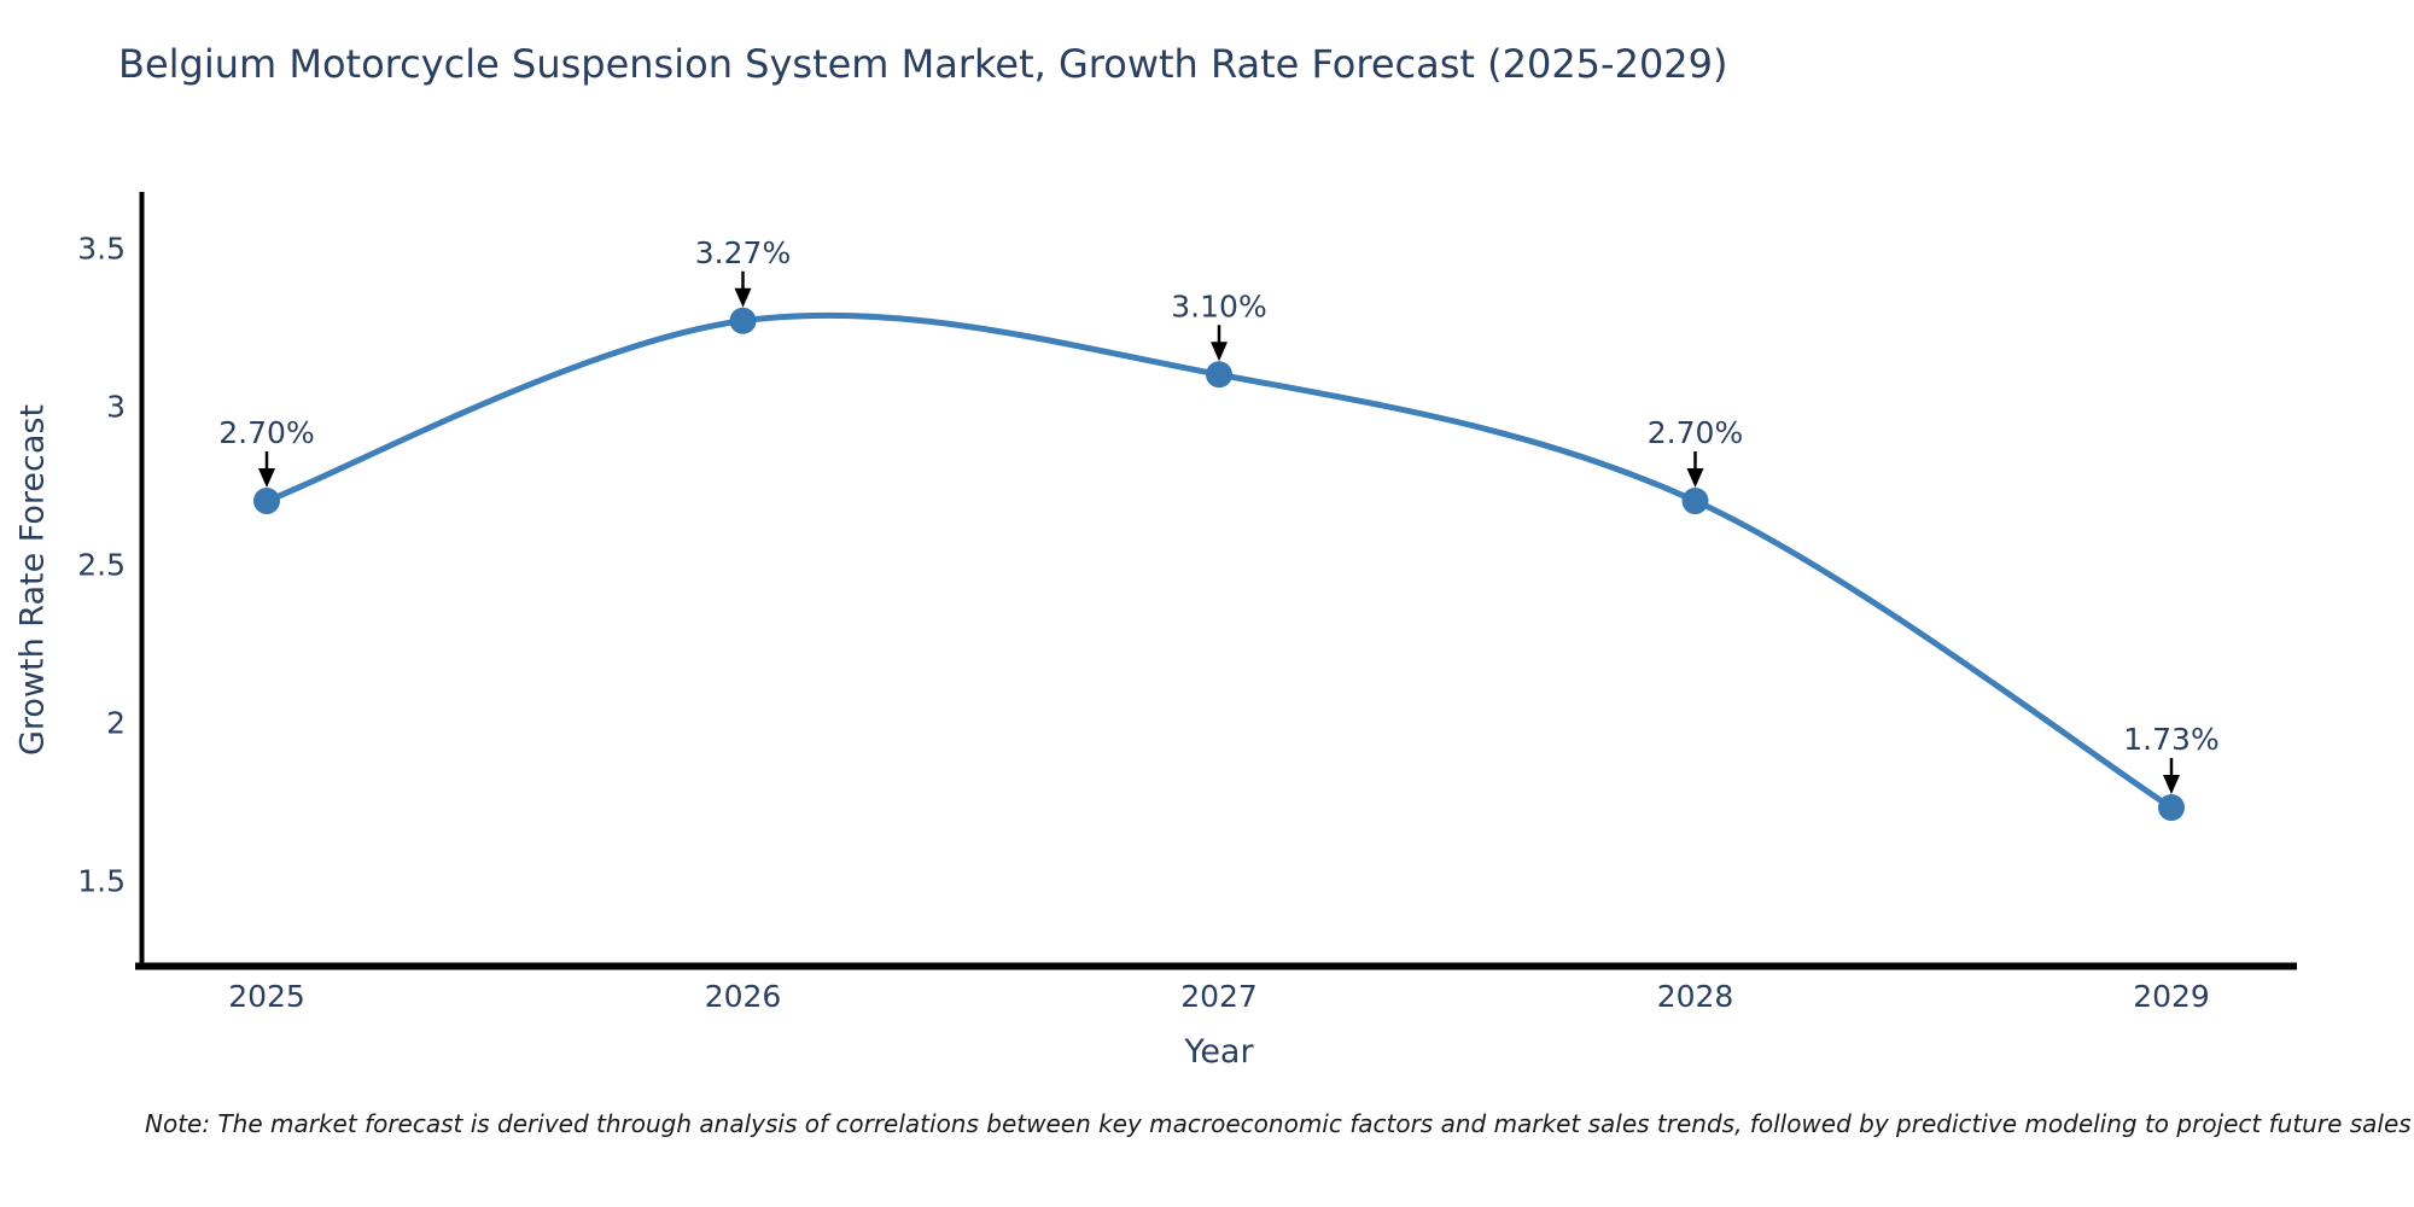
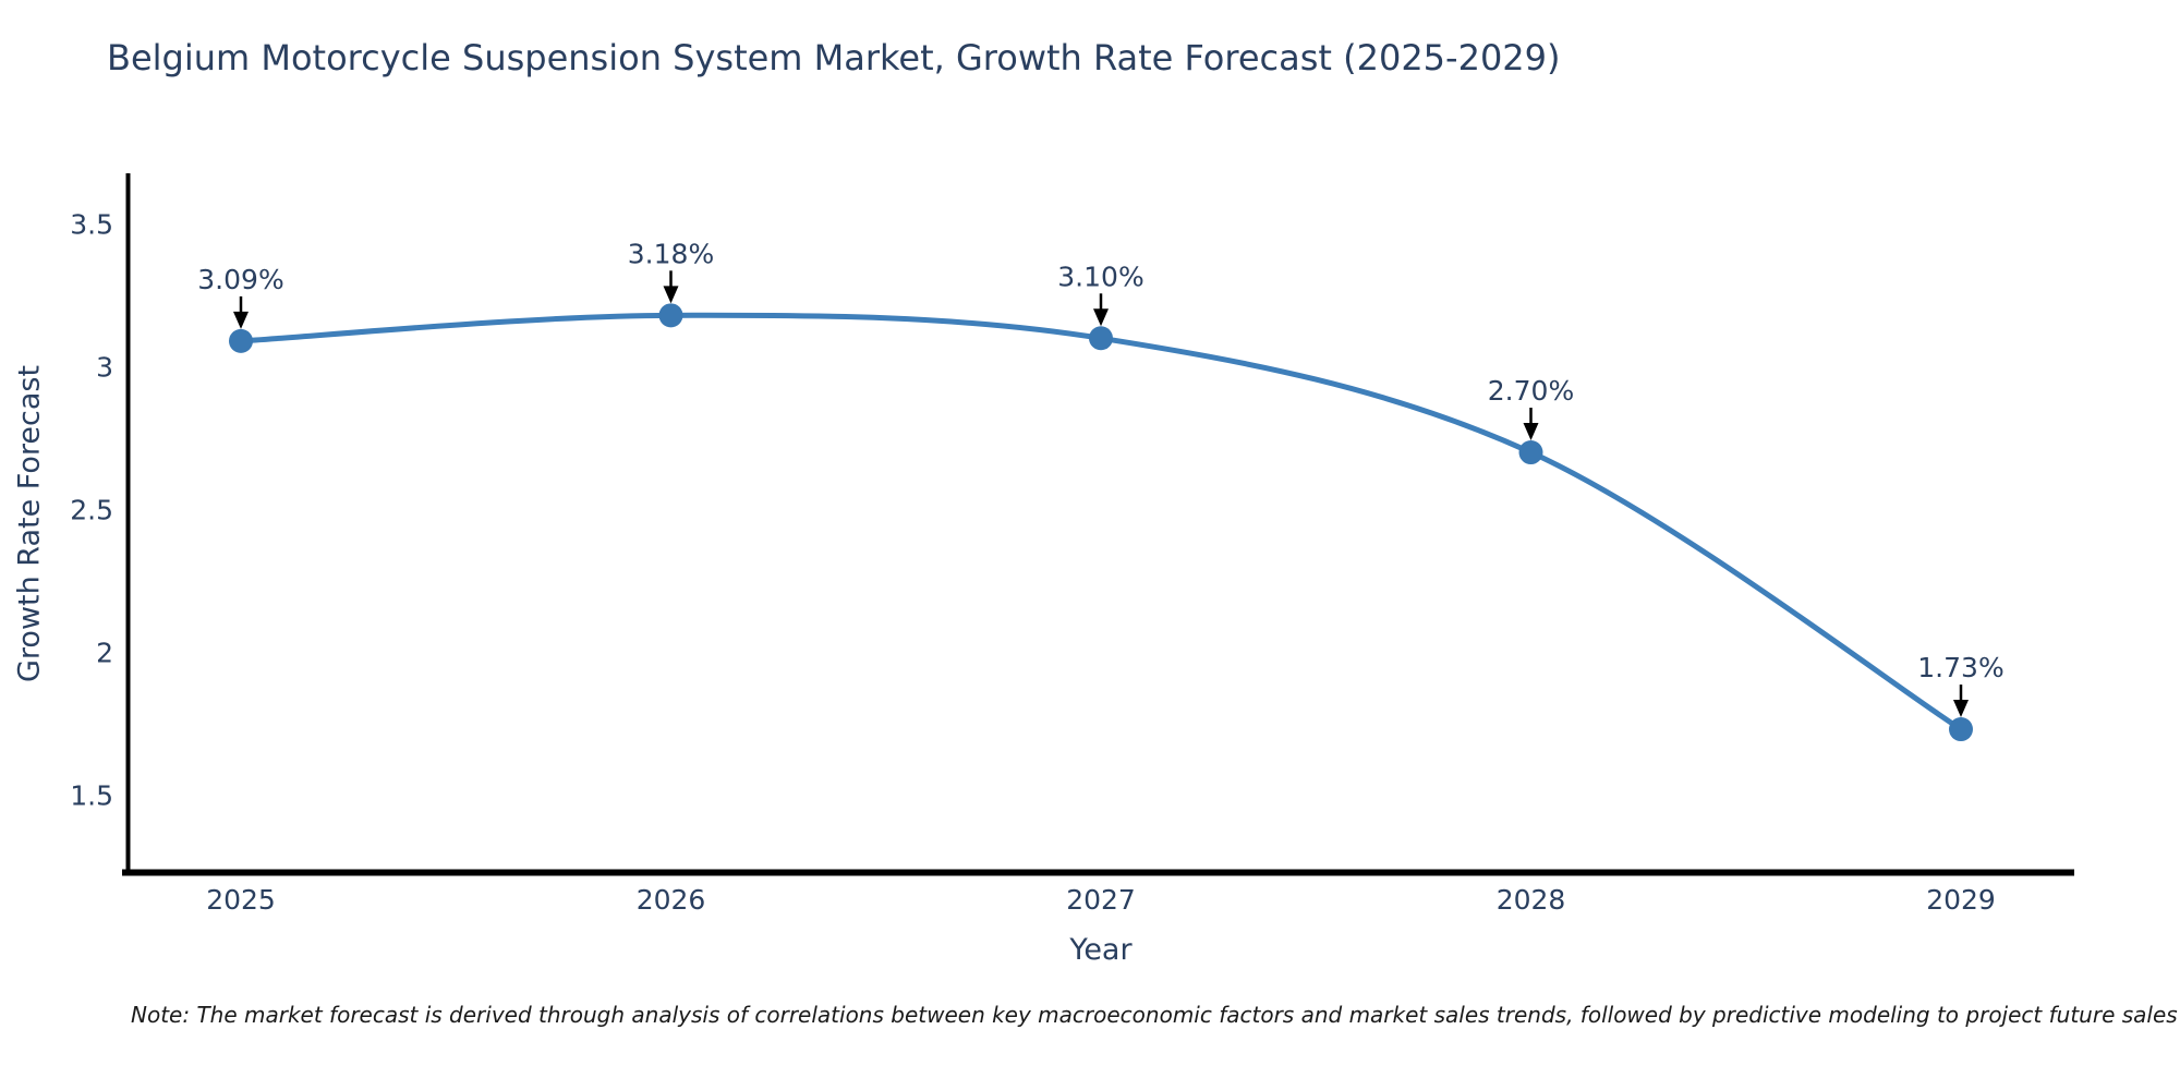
2025: 2.70% -> 3.09%
2026: 3.27% -> 3.18%
